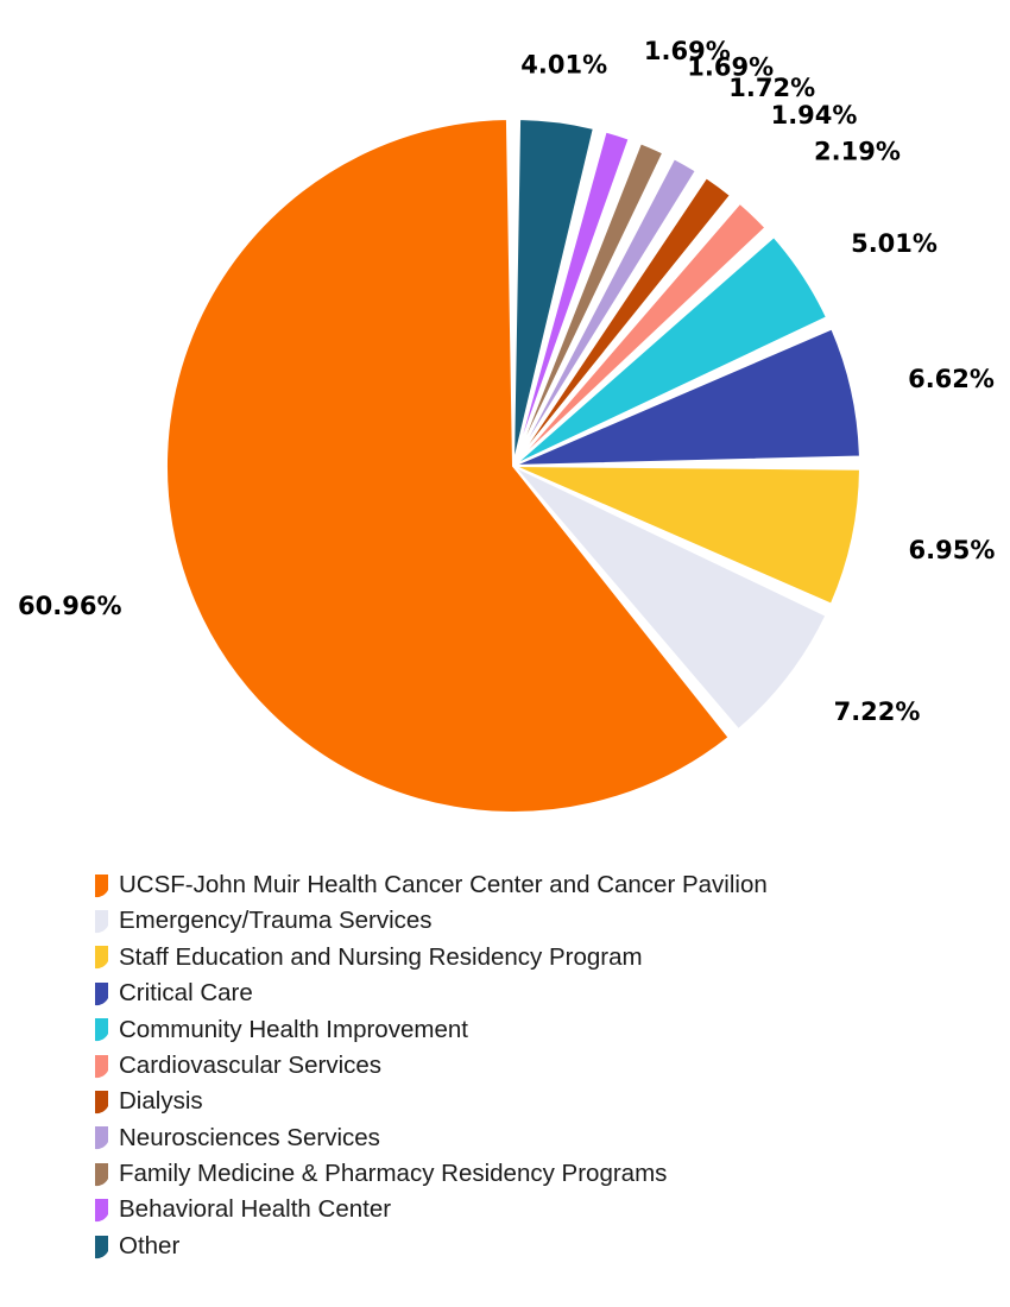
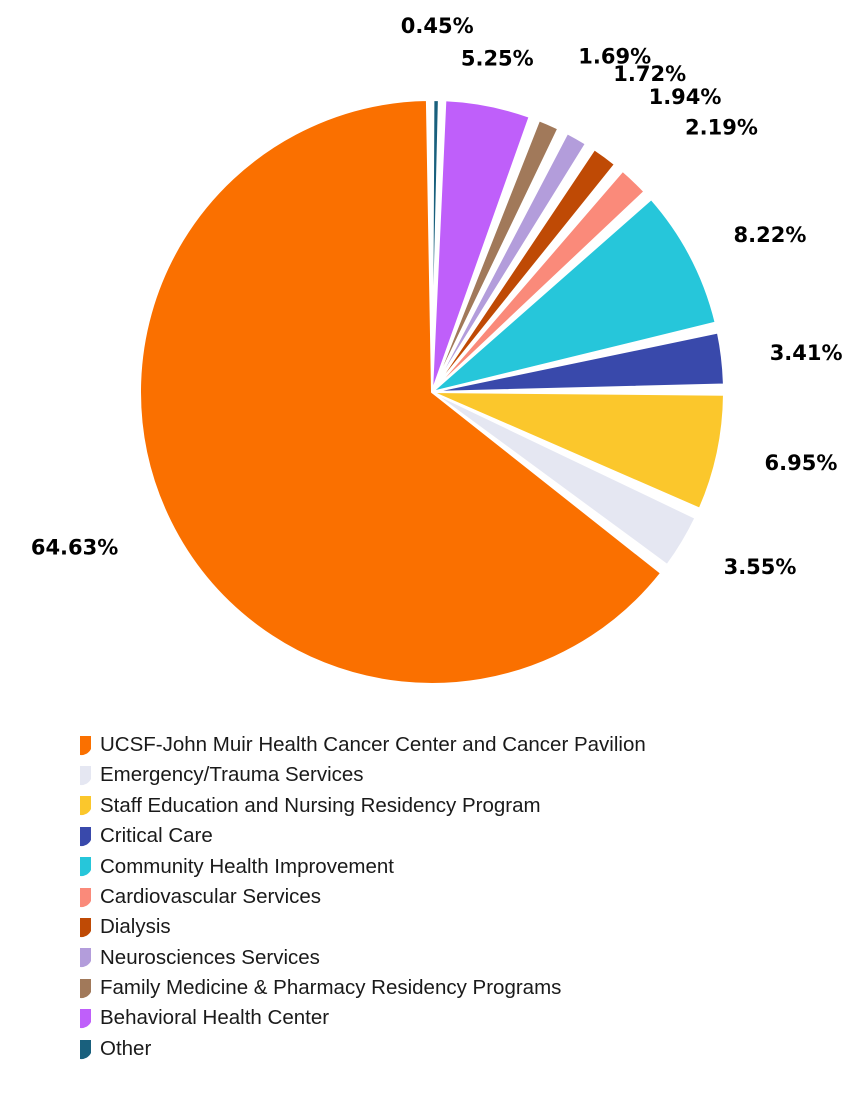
UCSF-John Muir Health Cancer Center and Cancer Pavilion: 60.96% -> 64.63%
Emergency/Trauma Services: 7.22% -> 3.55%
Critical Care: 6.62% -> 3.41%
Community Health Improvement: 5.01% -> 8.22%
Behavioral Health Center: 1.69% -> 5.25%
Other: 4.01% -> 0.45%
